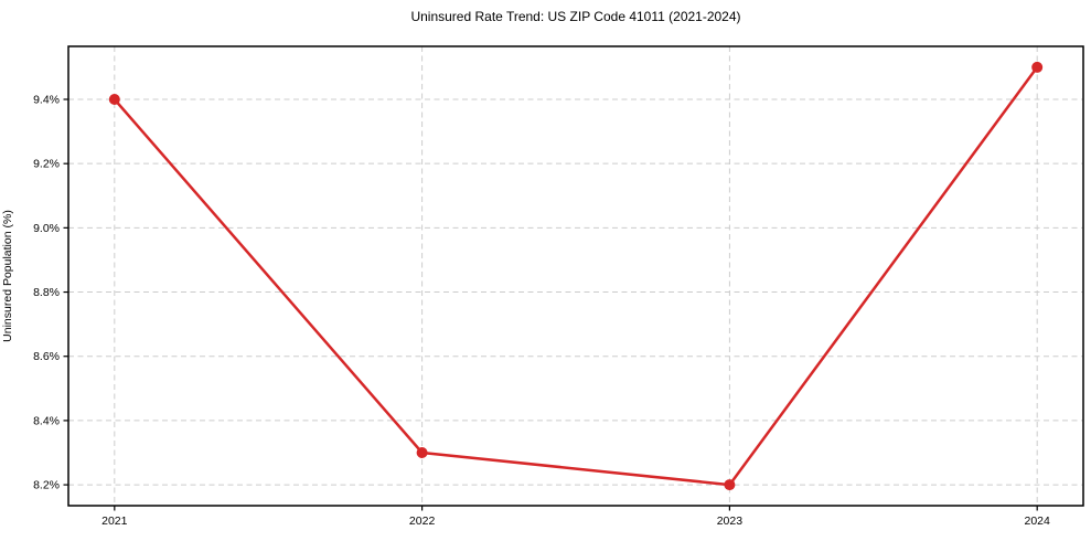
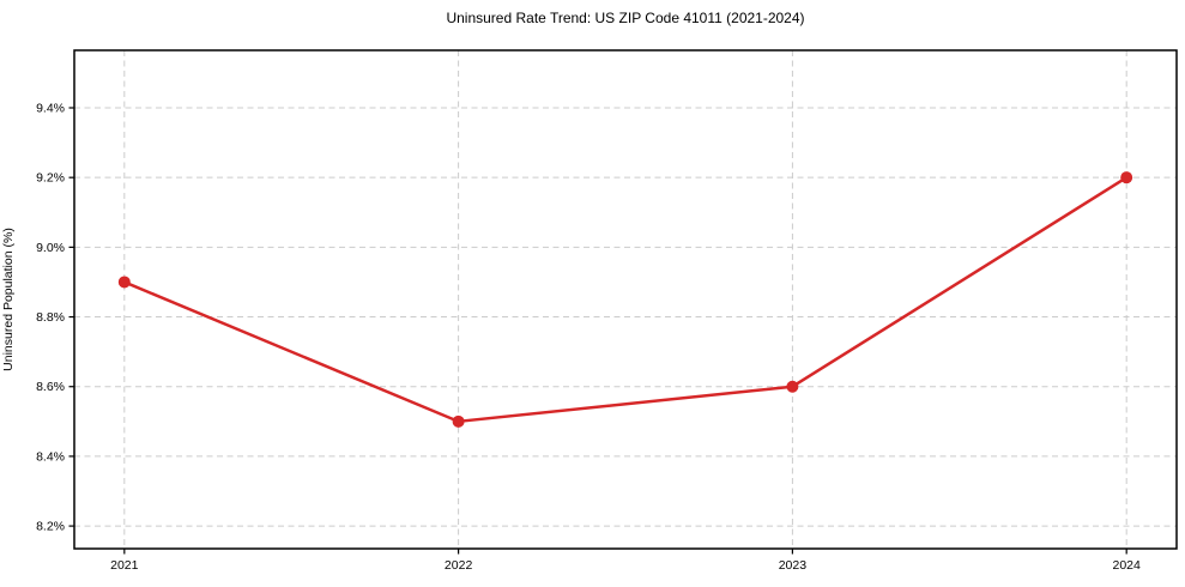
2021: 9.4% -> 8.9%
2022: 8.3% -> 8.5%
2023: 8.2% -> 8.6%
2024: 9.5% -> 9.2%
